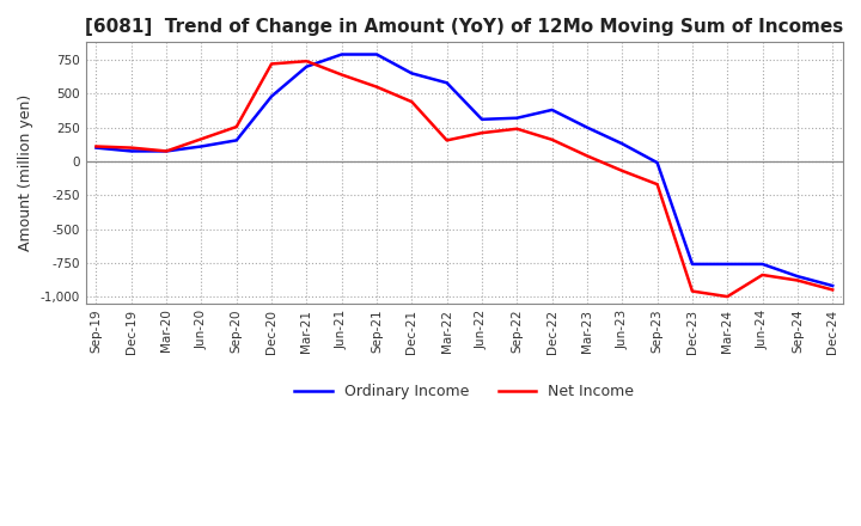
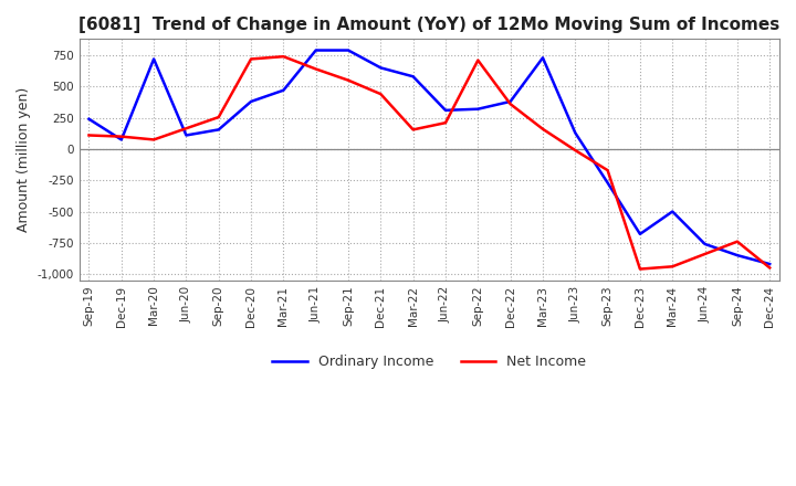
Ordinary Income/Sep-19: 100 -> 240
Ordinary Income/Mar-20: 80 -> 720
Ordinary Income/Dec-20: 480 -> 380
Ordinary Income/Mar-21: 700 -> 470
Net Income/Sep-22: 240 -> 710
Net Income/Dec-22: 160 -> 360
Ordinary Income/Mar-23: 250 -> 730
Net Income/Mar-23: 40 -> 160
Net Income/Jun-23: -70 -> -10
Ordinary Income/Sep-23: -10 -> -270
Ordinary Income/Dec-23: -760 -> -680
Ordinary Income/Mar-24: -760 -> -500
Net Income/Mar-24: -1,000 -> -940
Net Income/Sep-24: -880 -> -740
